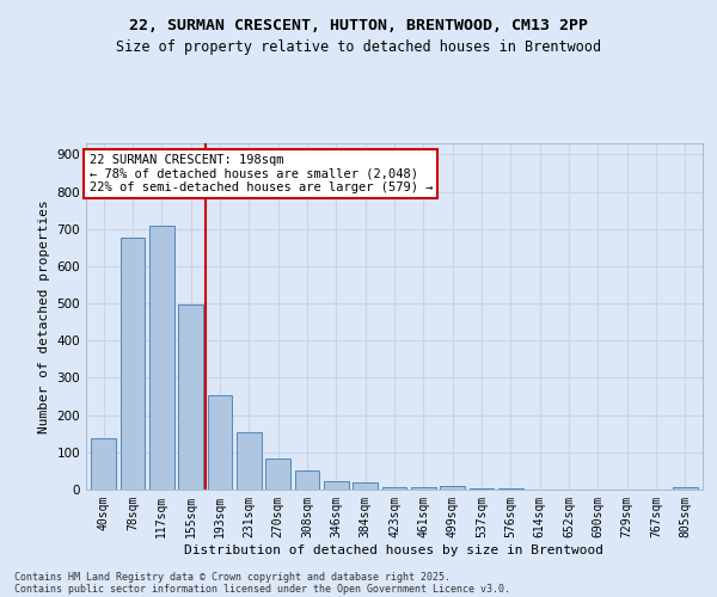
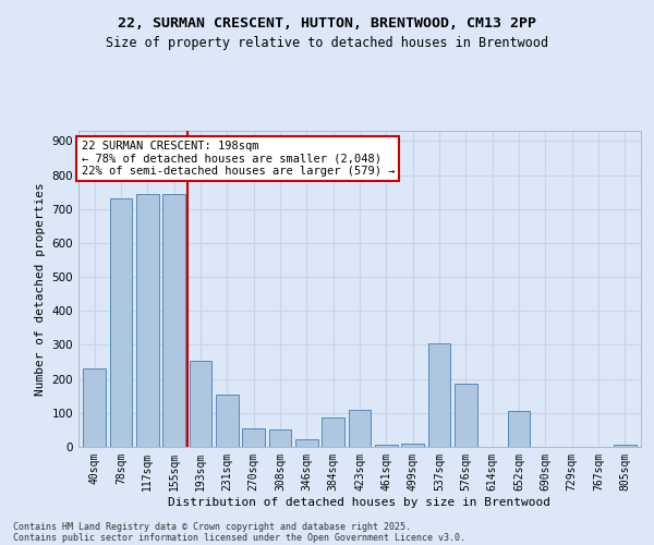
40sqm: 137 -> 230
78sqm: 678 -> 730
117sqm: 710 -> 745
155sqm: 497 -> 745
270sqm: 84 -> 55
384sqm: 18 -> 85
423sqm: 8 -> 110
537sqm: 3 -> 305
576sqm: 2 -> 185
652sqm: 1 -> 105
